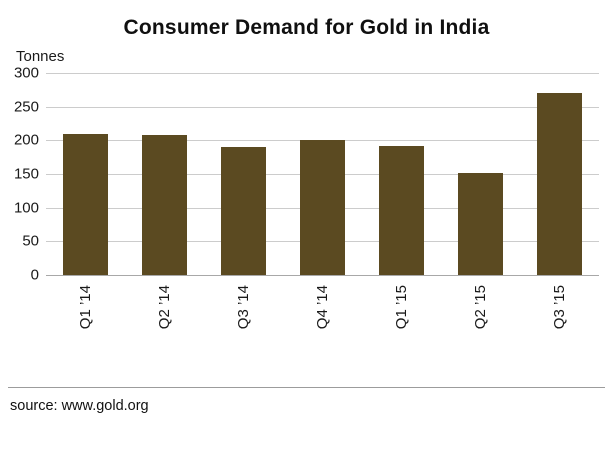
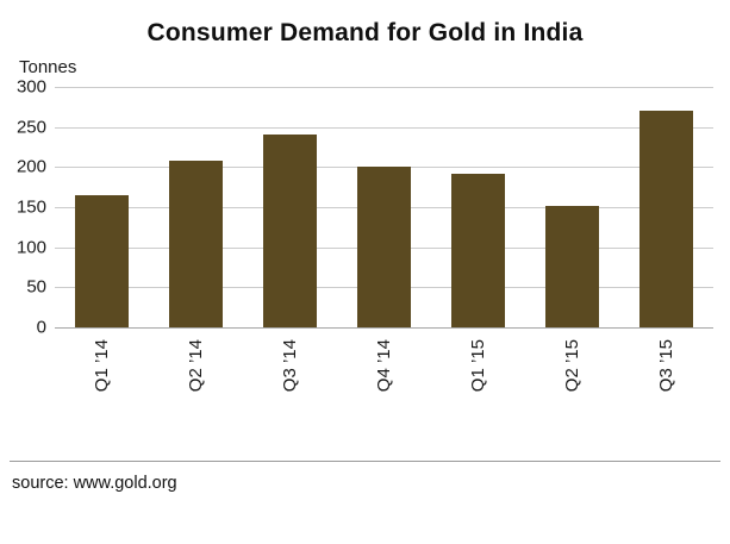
Q1 ’14: 210 -> 160
Q3 ’14: 190 -> 240
